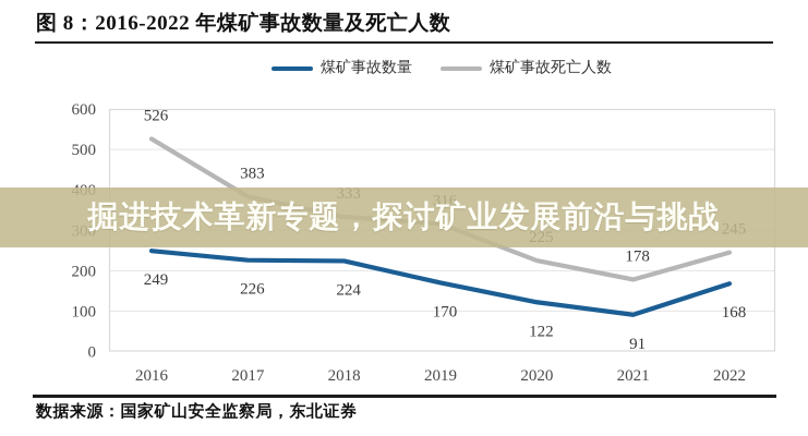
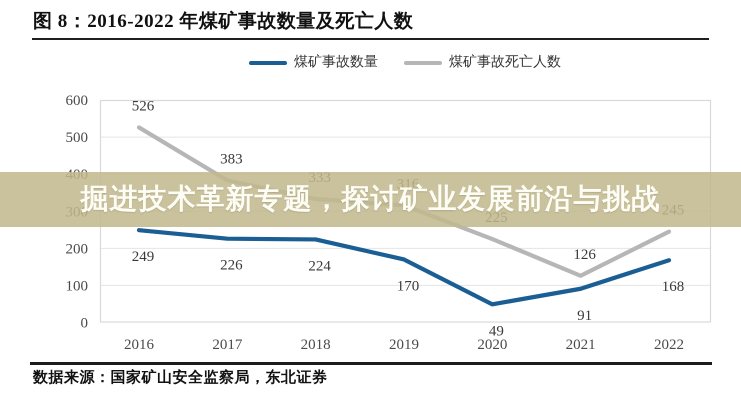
煤矿事故数量/2020: 122 -> 49
煤矿事故死亡人数/2021: 178 -> 126
